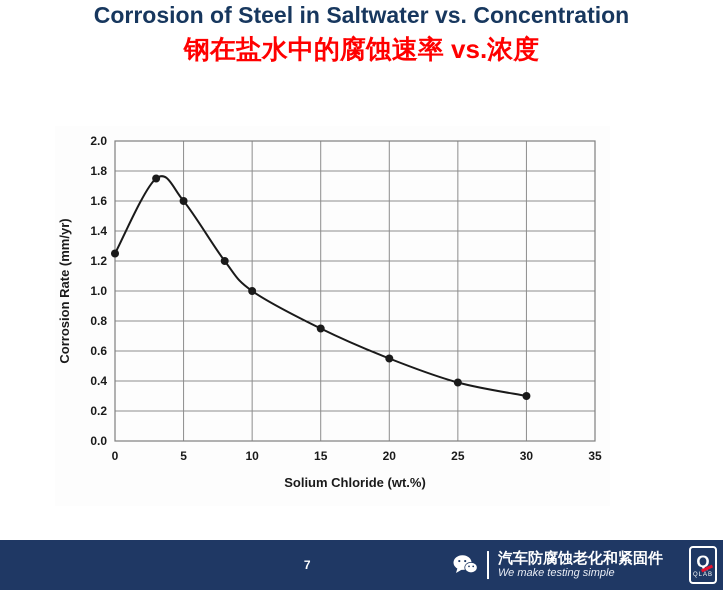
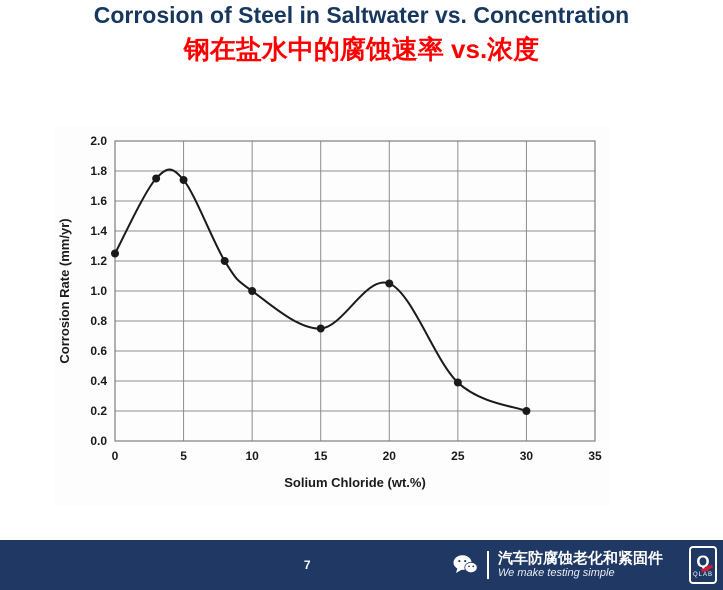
5: 1.60 -> 1.74
20: 0.55 -> 1.05
30: 0.30 -> 0.20
